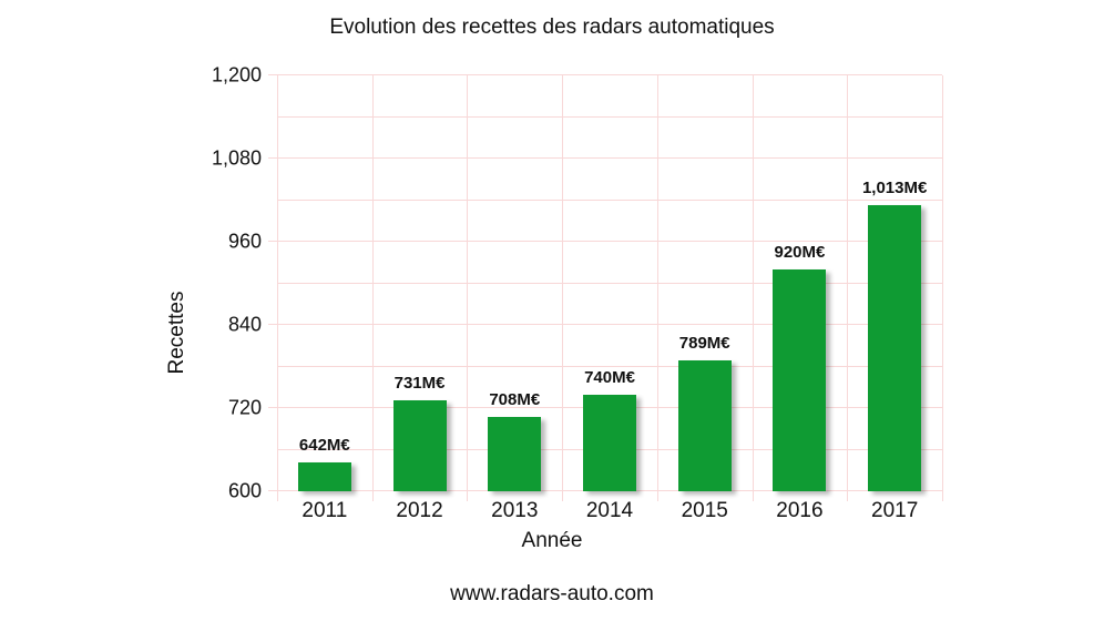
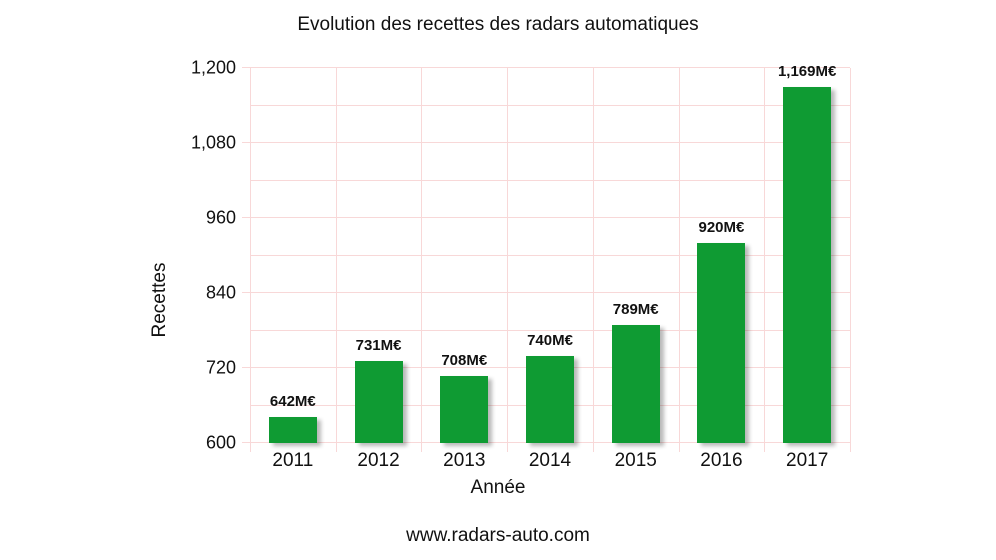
2017: 1,013 -> 1,169
